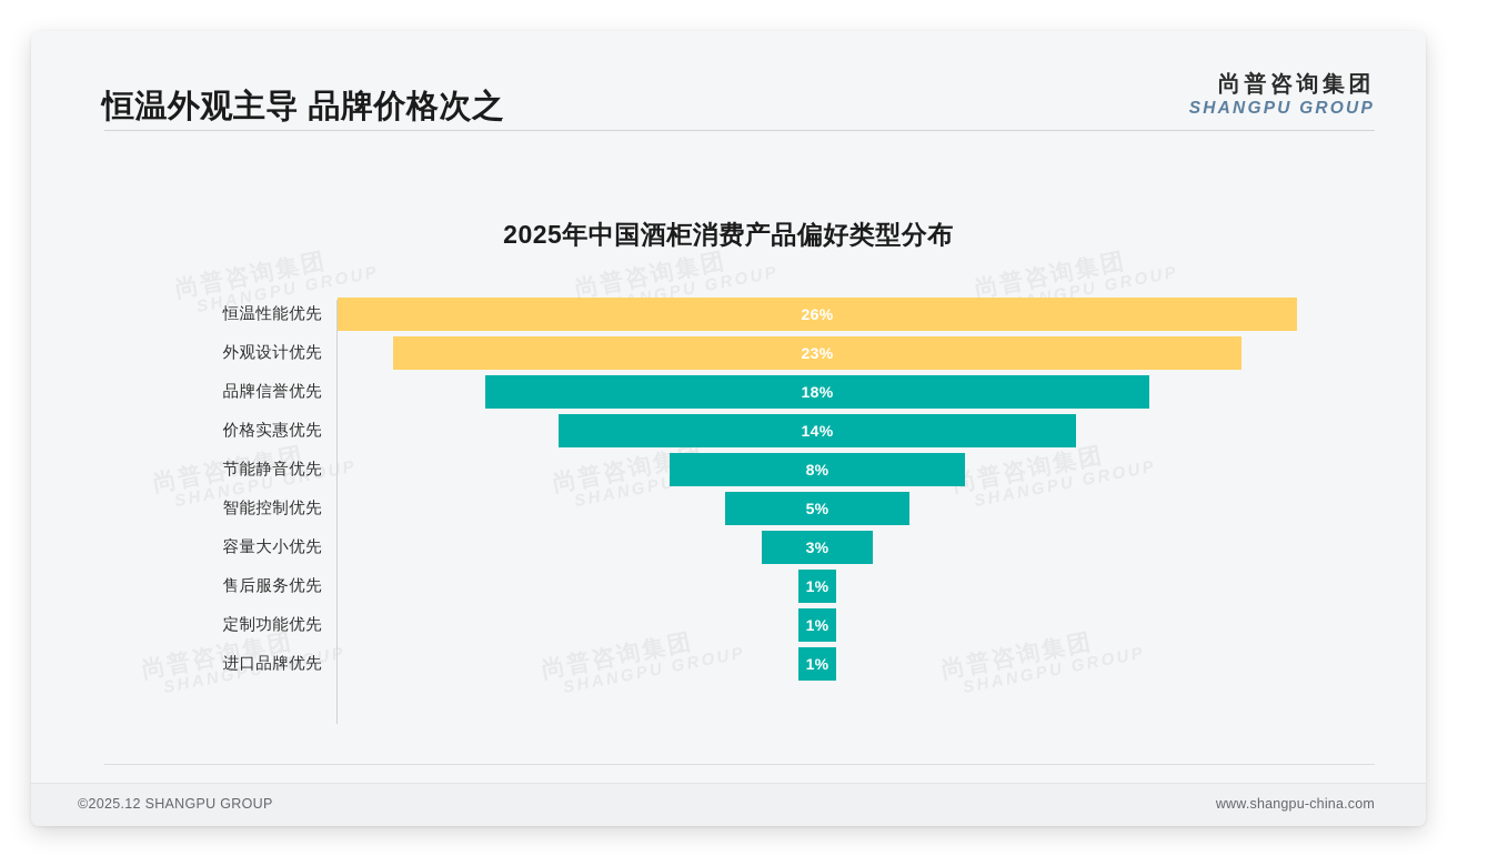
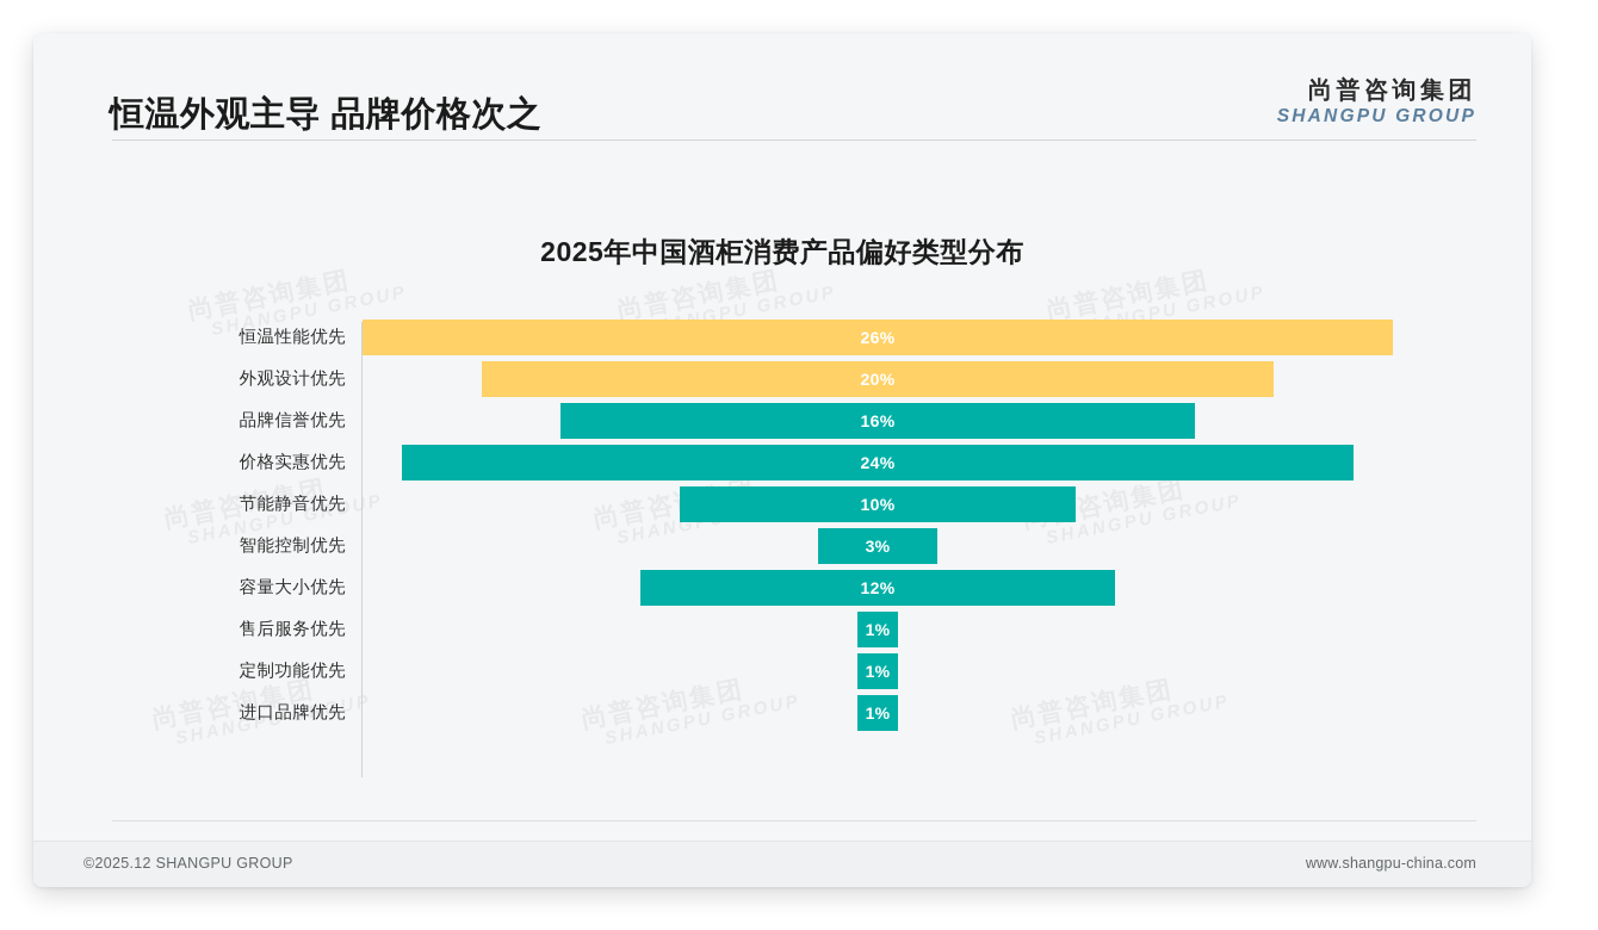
外观设计优先: 23% -> 20%
品牌信誉优先: 18% -> 16%
价格实惠优先: 14% -> 24%
节能静音优先: 8% -> 10%
智能控制优先: 5% -> 3%
容量大小优先: 3% -> 12%
